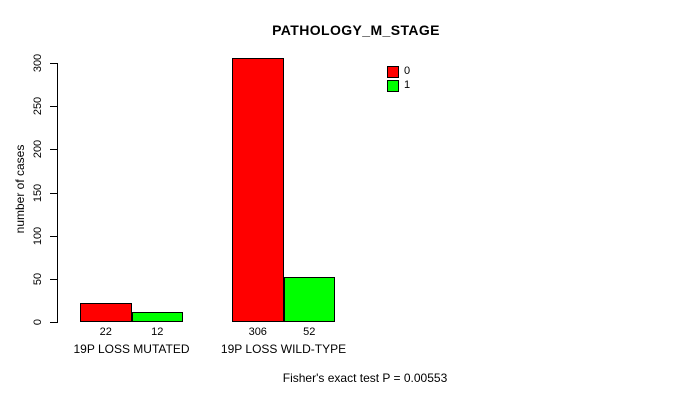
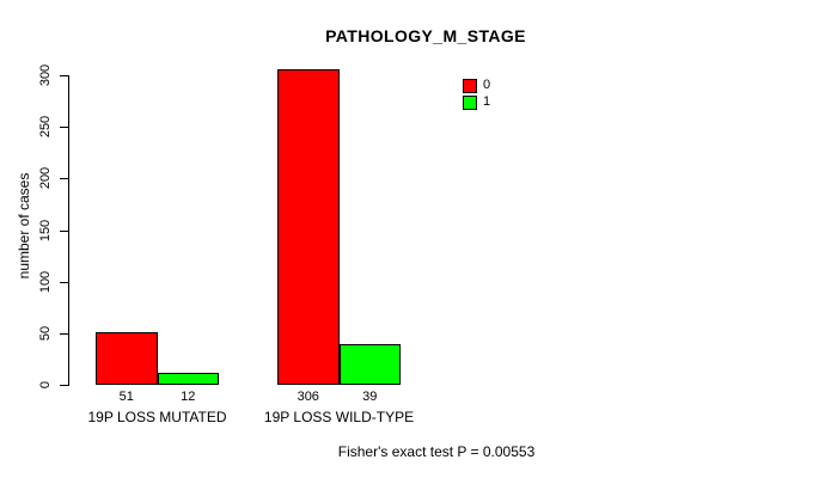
0/19P LOSS MUTATED: 22 -> 51
1/19P LOSS WILD-TYPE: 52 -> 39
